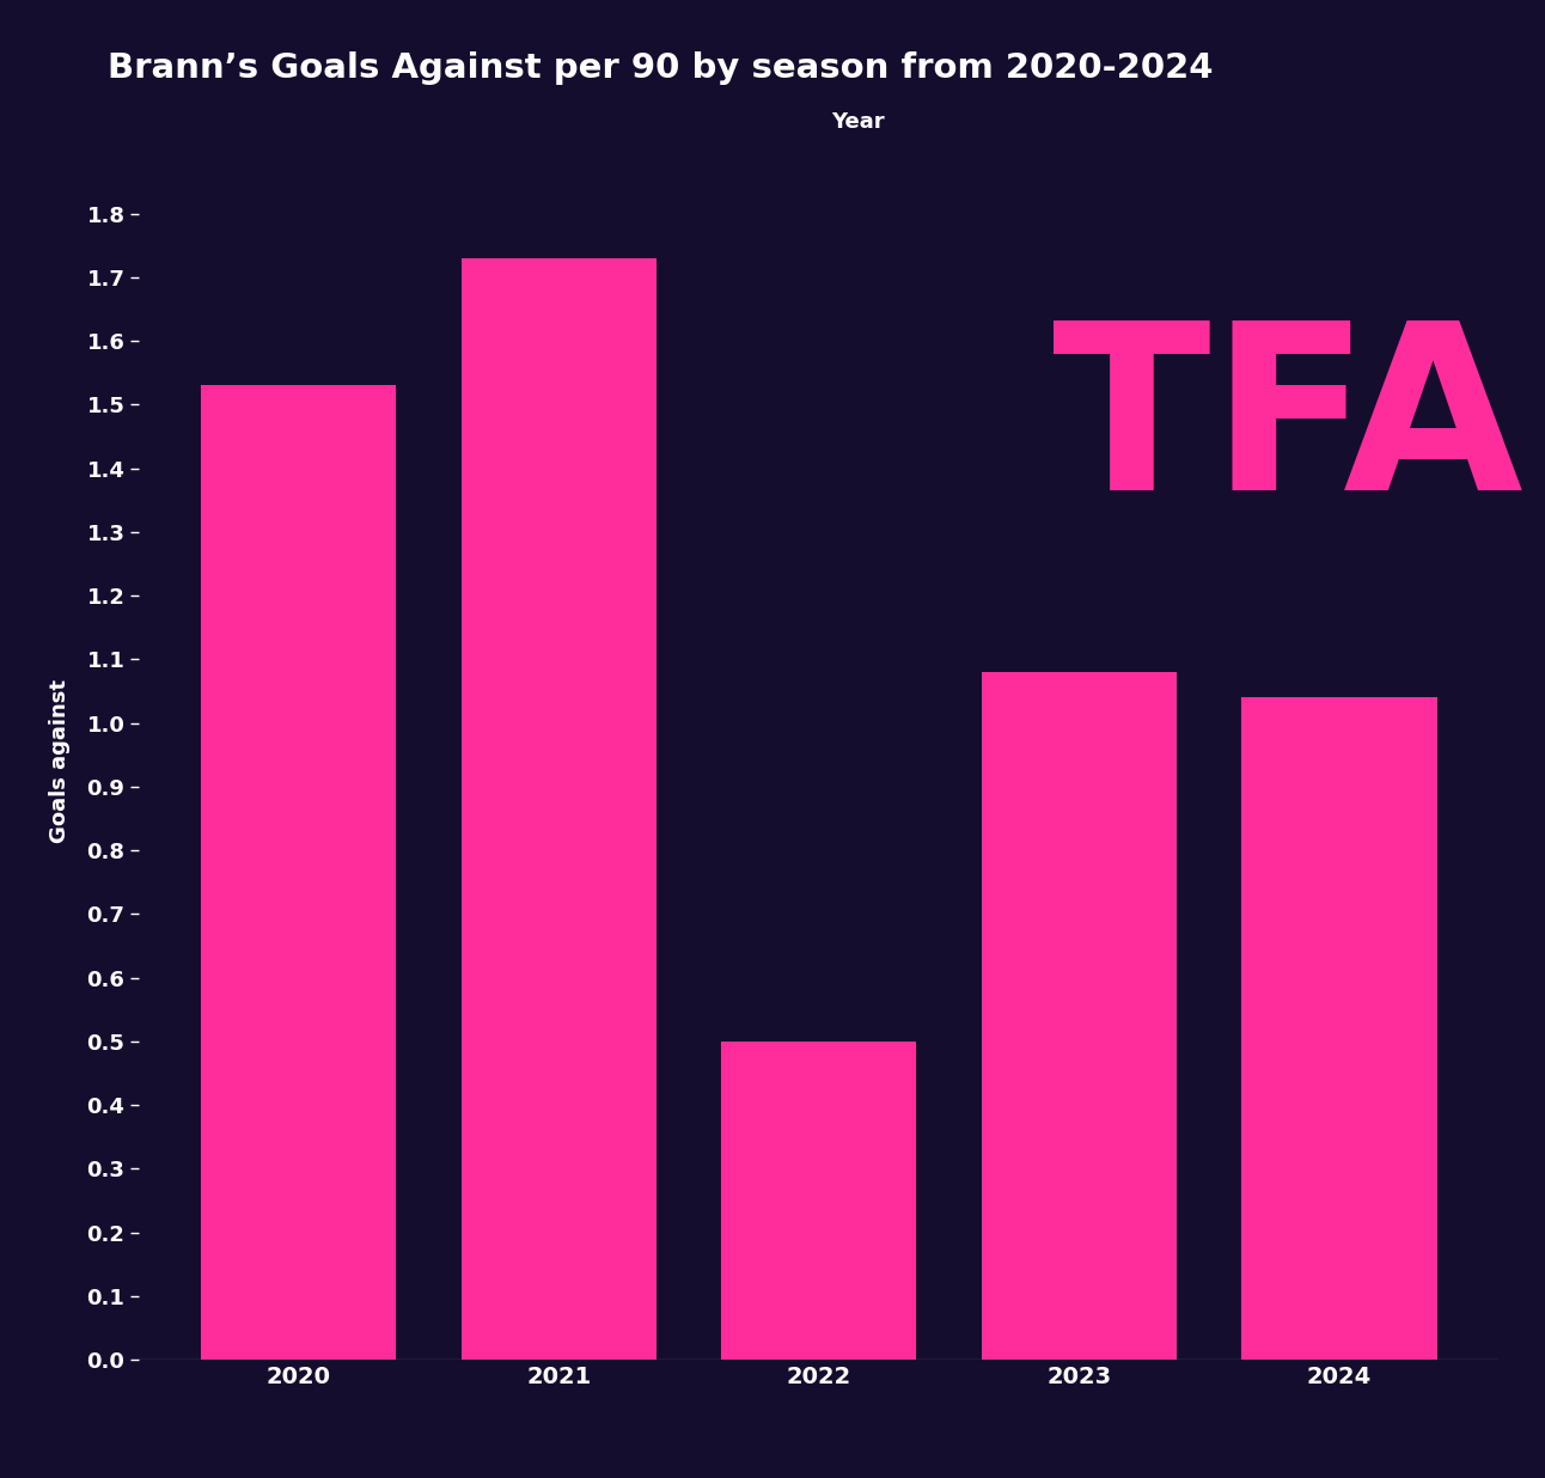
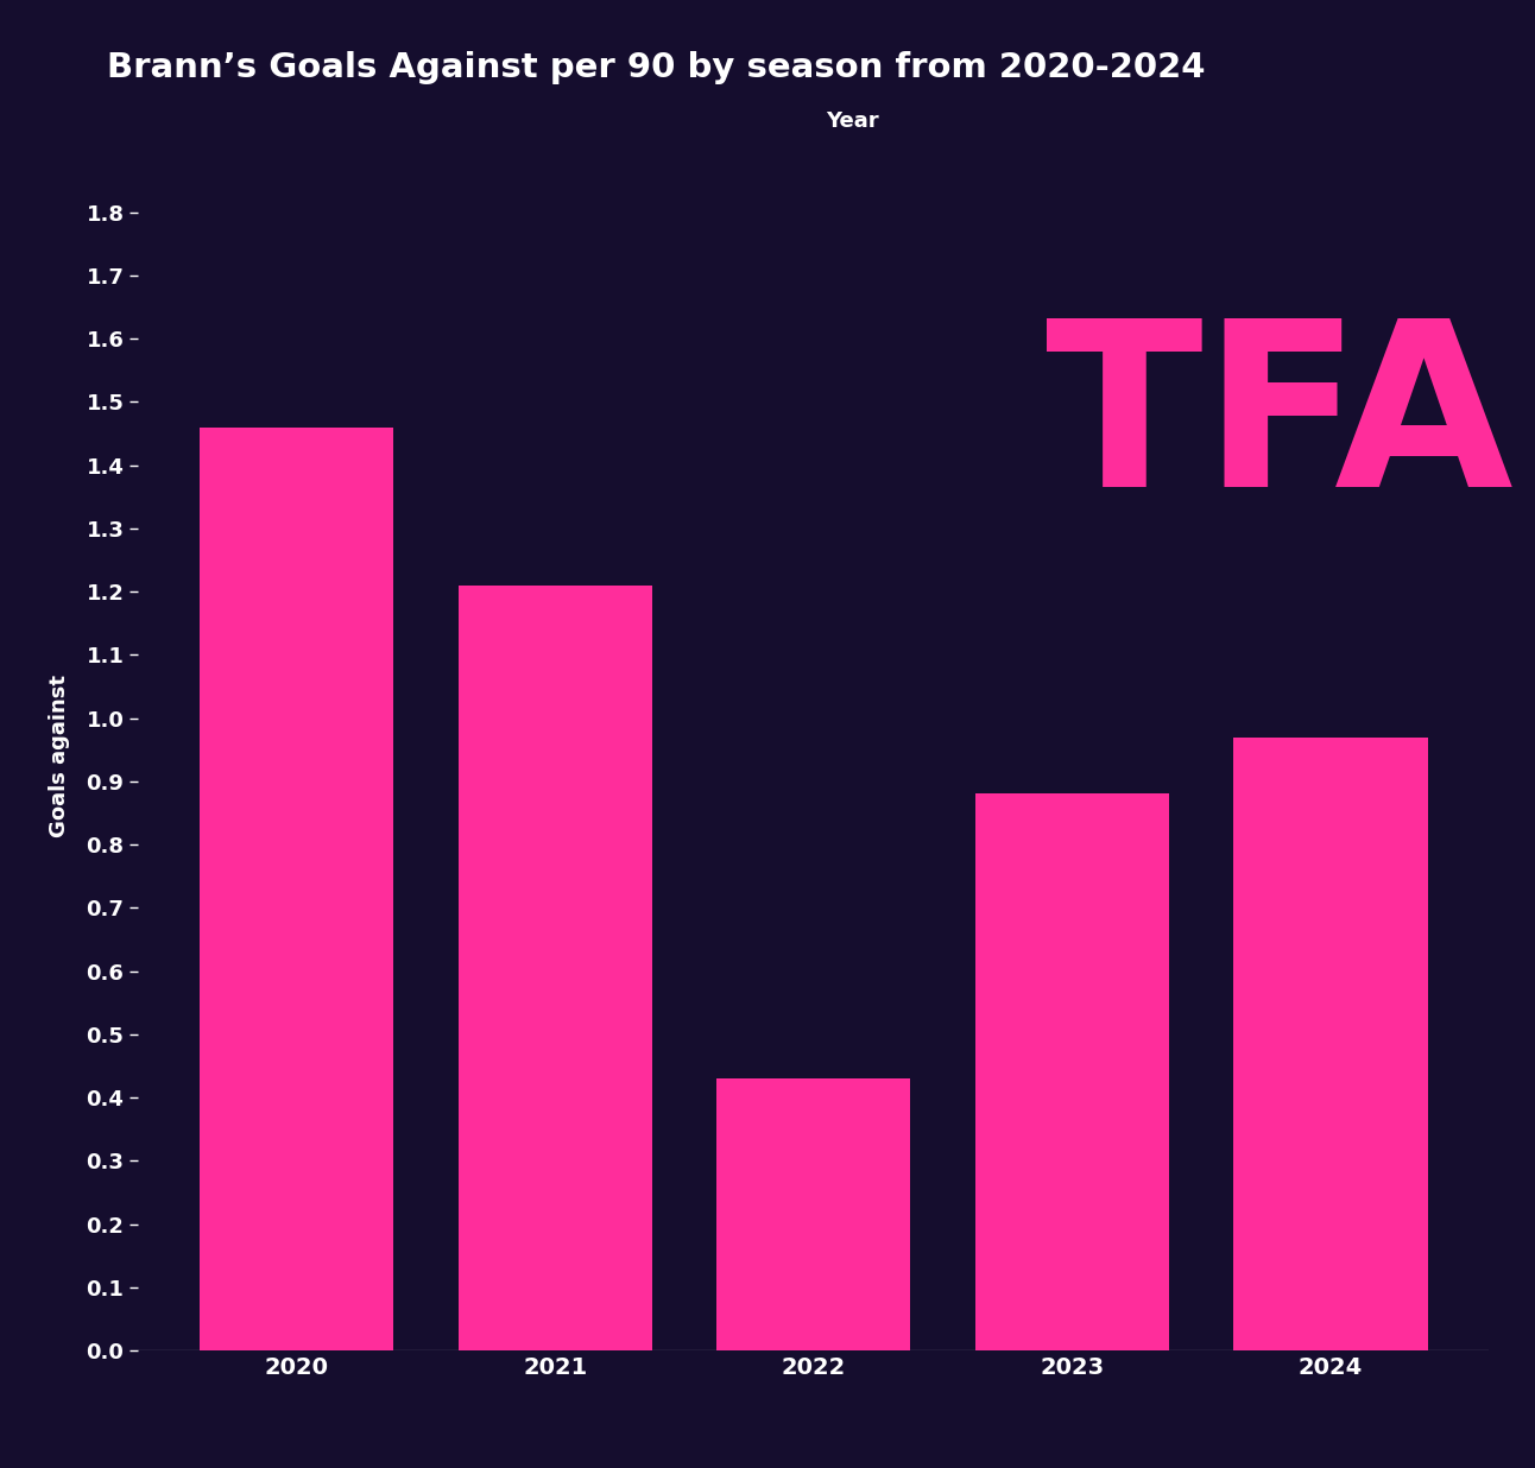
2020: 1.53 -> 1.46
2021: 1.73 -> 1.21
2022: 0.50 -> 0.43
2023: 1.08 -> 0.88
2024: 1.04 -> 0.97
